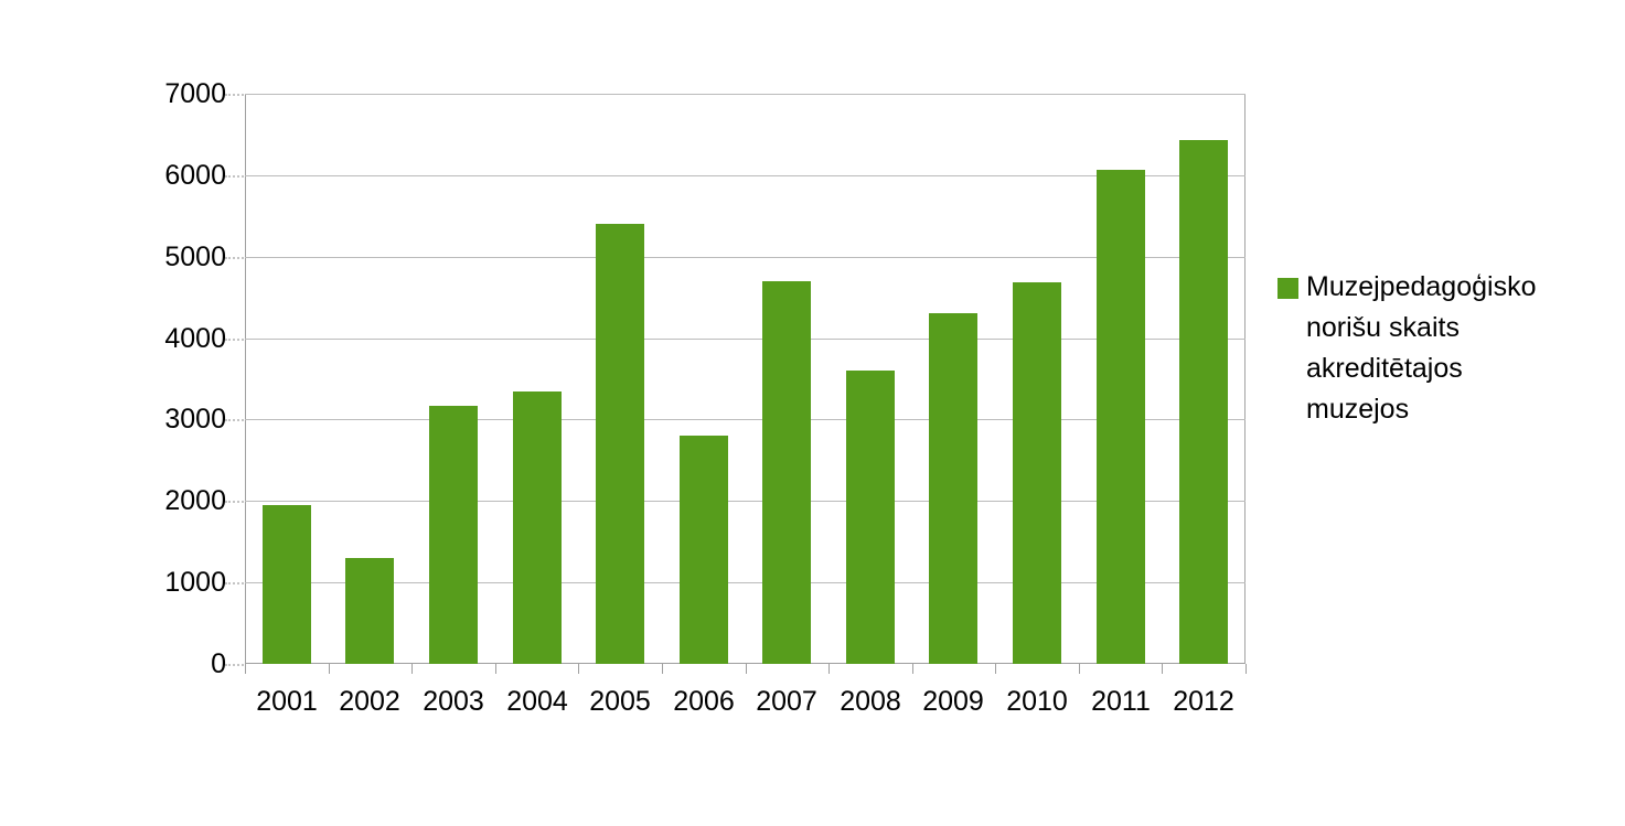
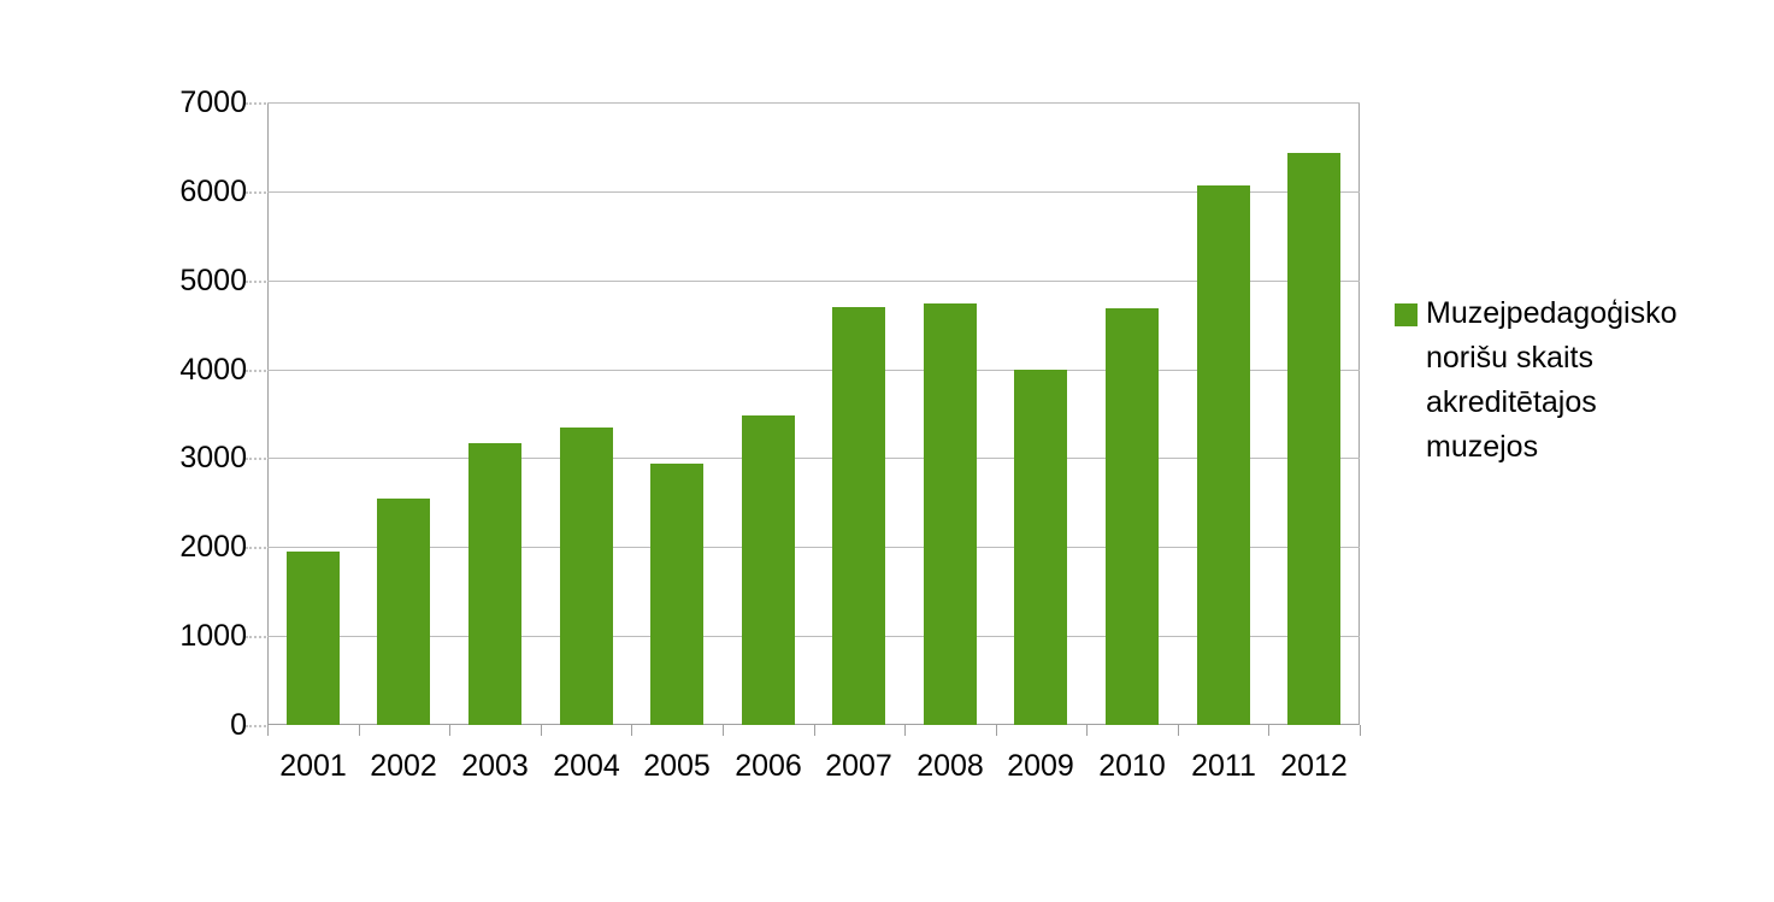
2002: 1300 -> 2600
2005: 5400 -> 2900
2006: 2800 -> 3500
2008: 3600 -> 4700
2009: 4300 -> 4000
